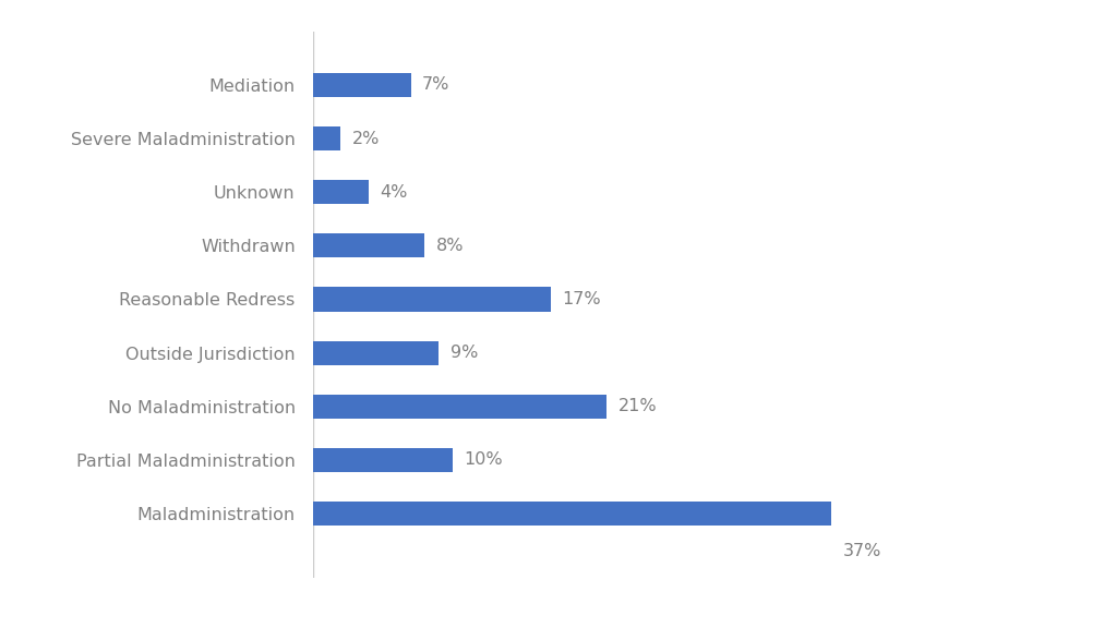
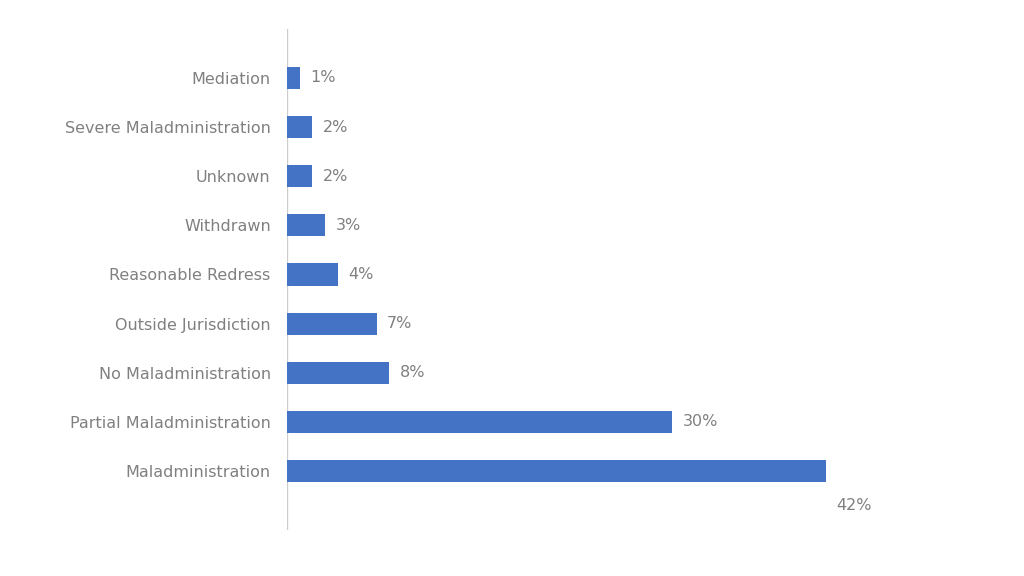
Mediation: 7% -> 1%
Unknown: 4% -> 2%
Withdrawn: 8% -> 3%
Reasonable Redress: 17% -> 4%
Outside Jurisdiction: 9% -> 7%
No Maladministration: 21% -> 8%
Partial Maladministration: 10% -> 30%
Maladministration: 37% -> 42%
